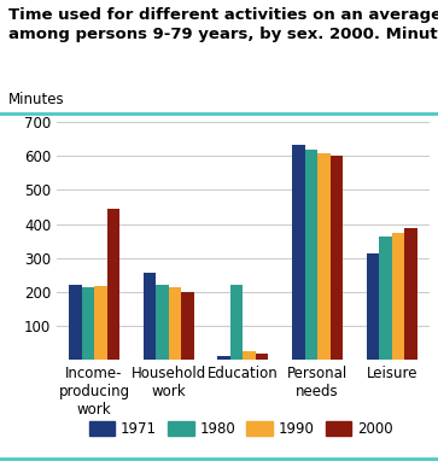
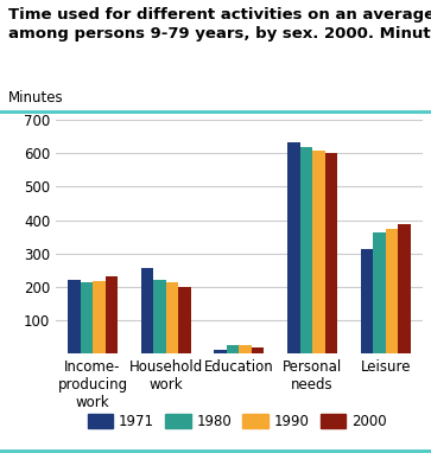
2000/Income- producing work: 445 -> 230
1980/Education: 220 -> 26
